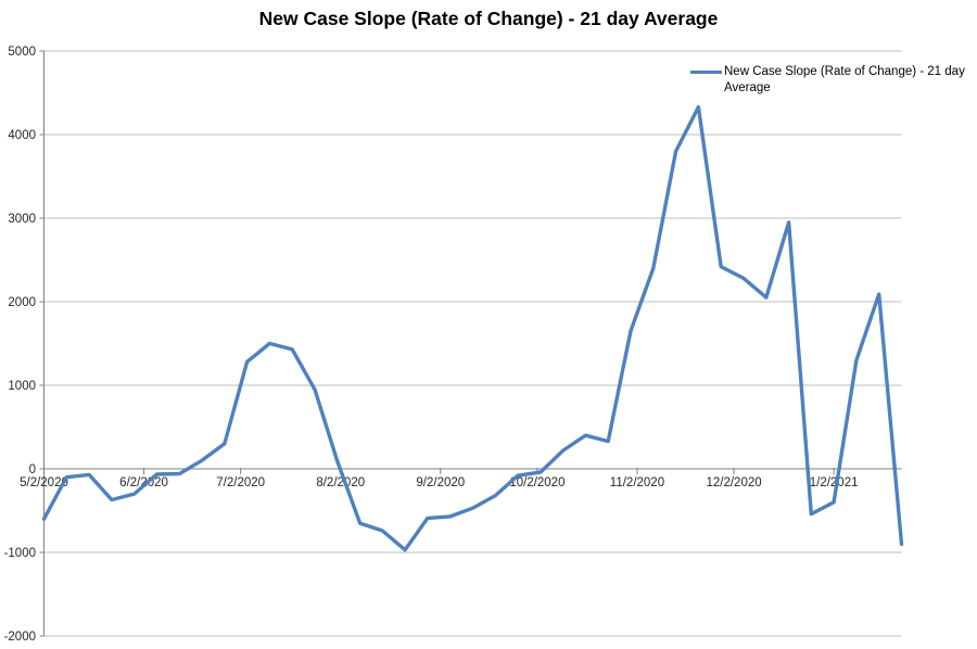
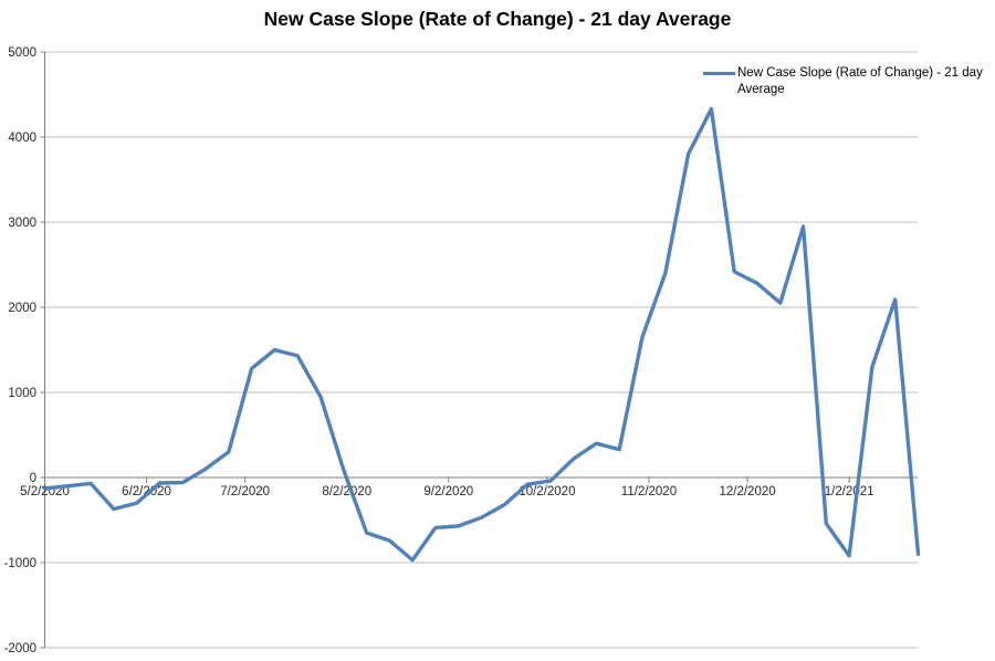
5/2/2020: -600 -> -100
1/2/2021: -400 -> -900
